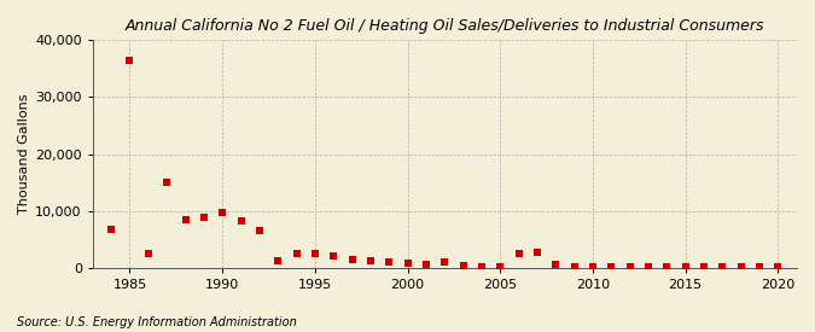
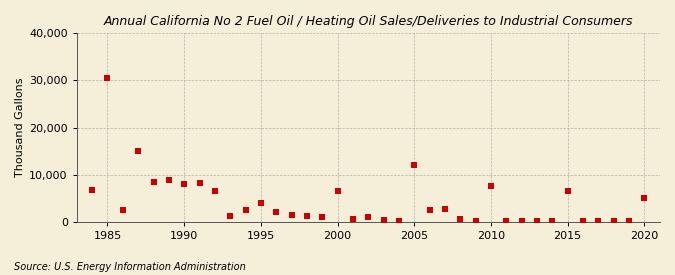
1985: 36,500 -> 30,500
1990: 9,700 -> 8,000
1995: 2,500 -> 4,000
2000: 700 -> 6,500
2005: 100 -> 12,000
2010: 200 -> 7,500
2015: 200 -> 6,500
2020: 0 -> 5,000
